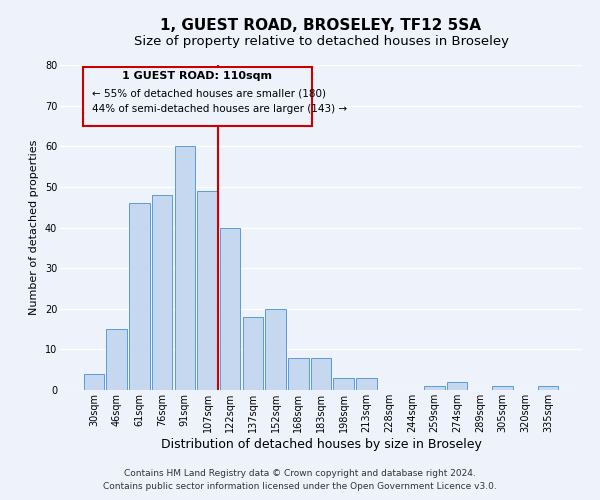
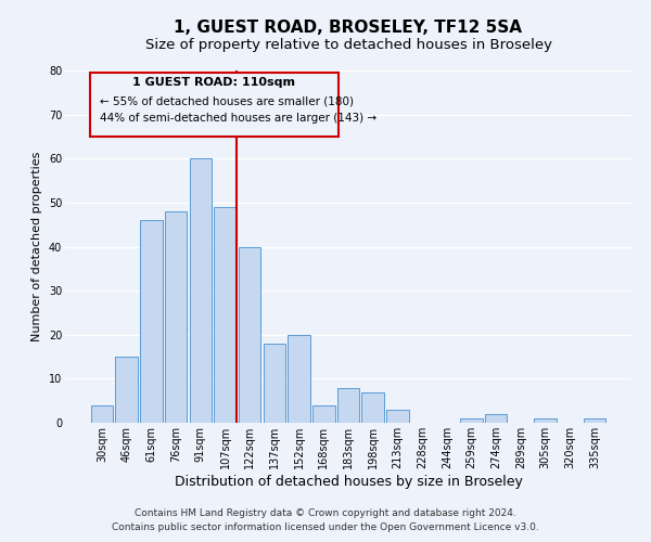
168sqm: 8 -> 4
198sqm: 3 -> 7
